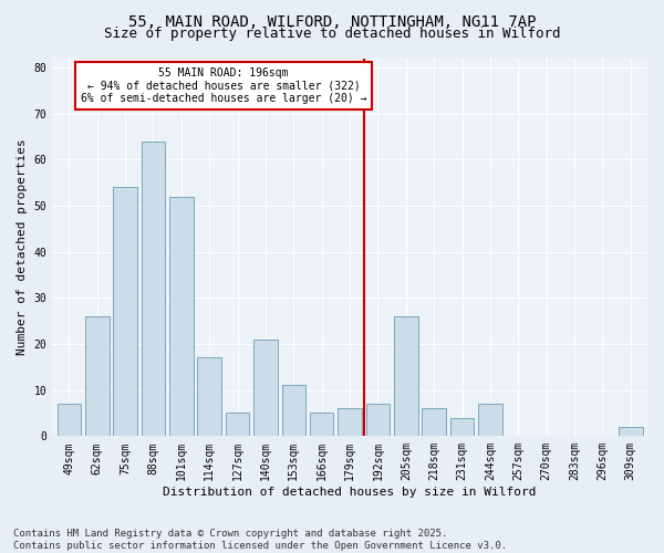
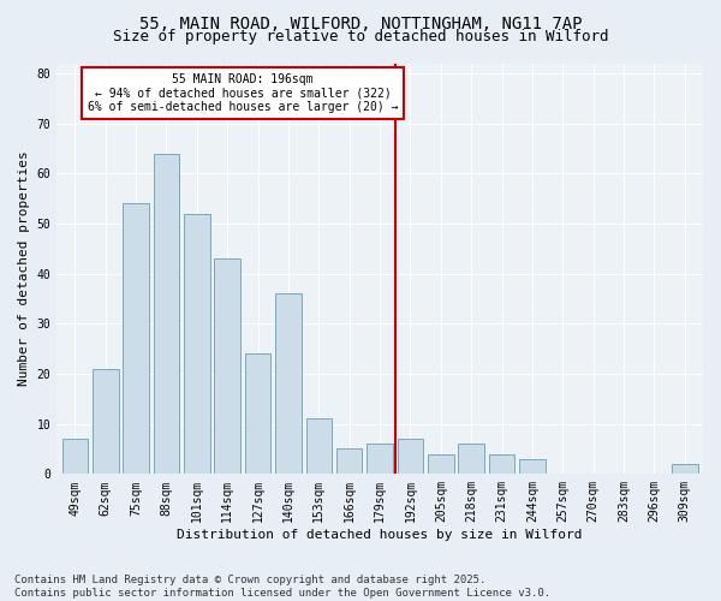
62sqm: 26 -> 21
114sqm: 17 -> 43
127sqm: 5 -> 24
140sqm: 21 -> 36
205sqm: 26 -> 4
244sqm: 7 -> 3
